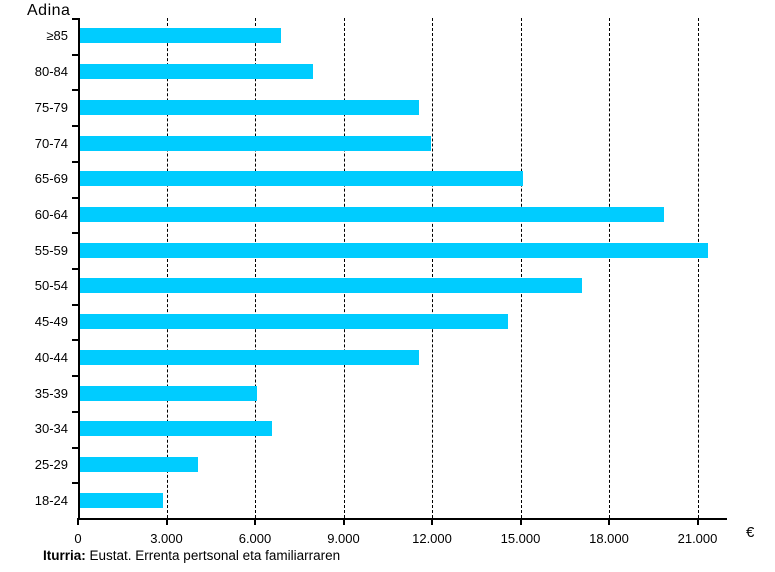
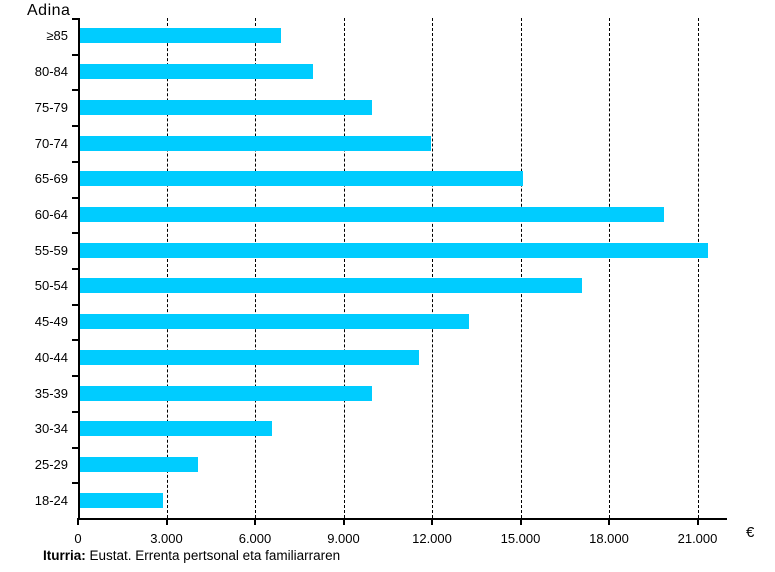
75-79: 11500 -> 9900
45-49: 14500 -> 13200
35-39: 6000 -> 9900
